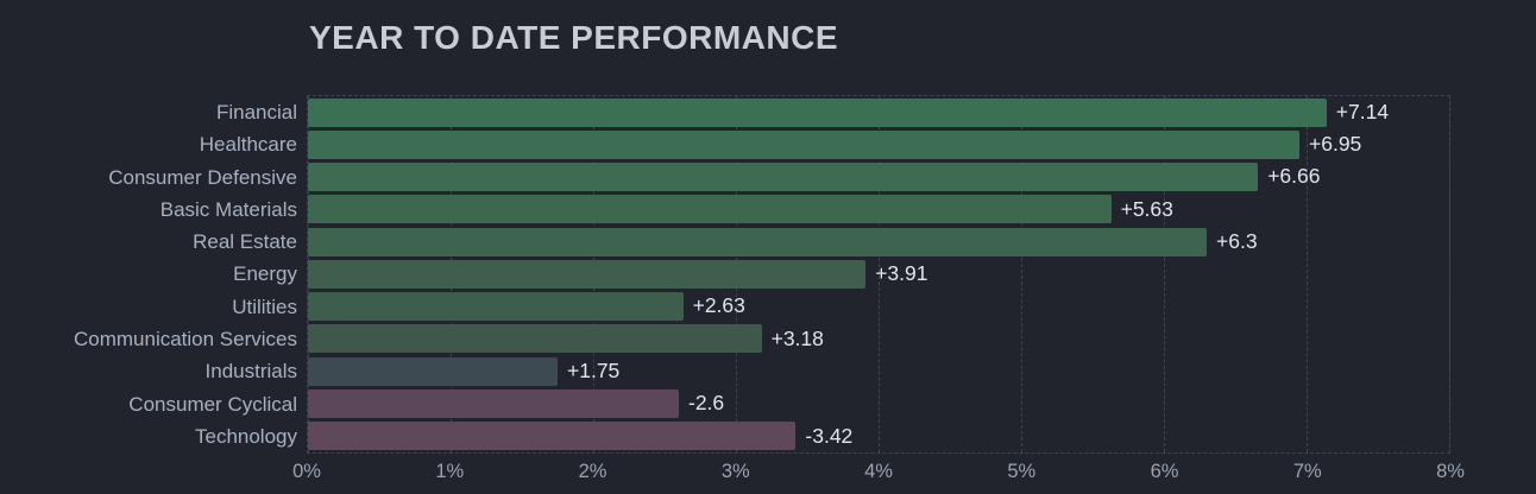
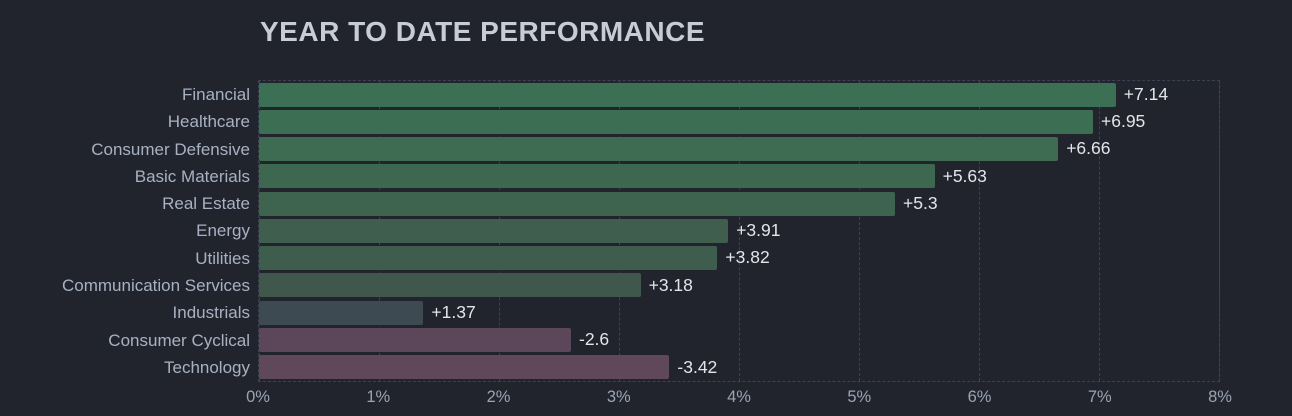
Real Estate: +6.3 -> +5.3
Utilities: +2.63 -> +3.82
Industrials: +1.75 -> +1.37
